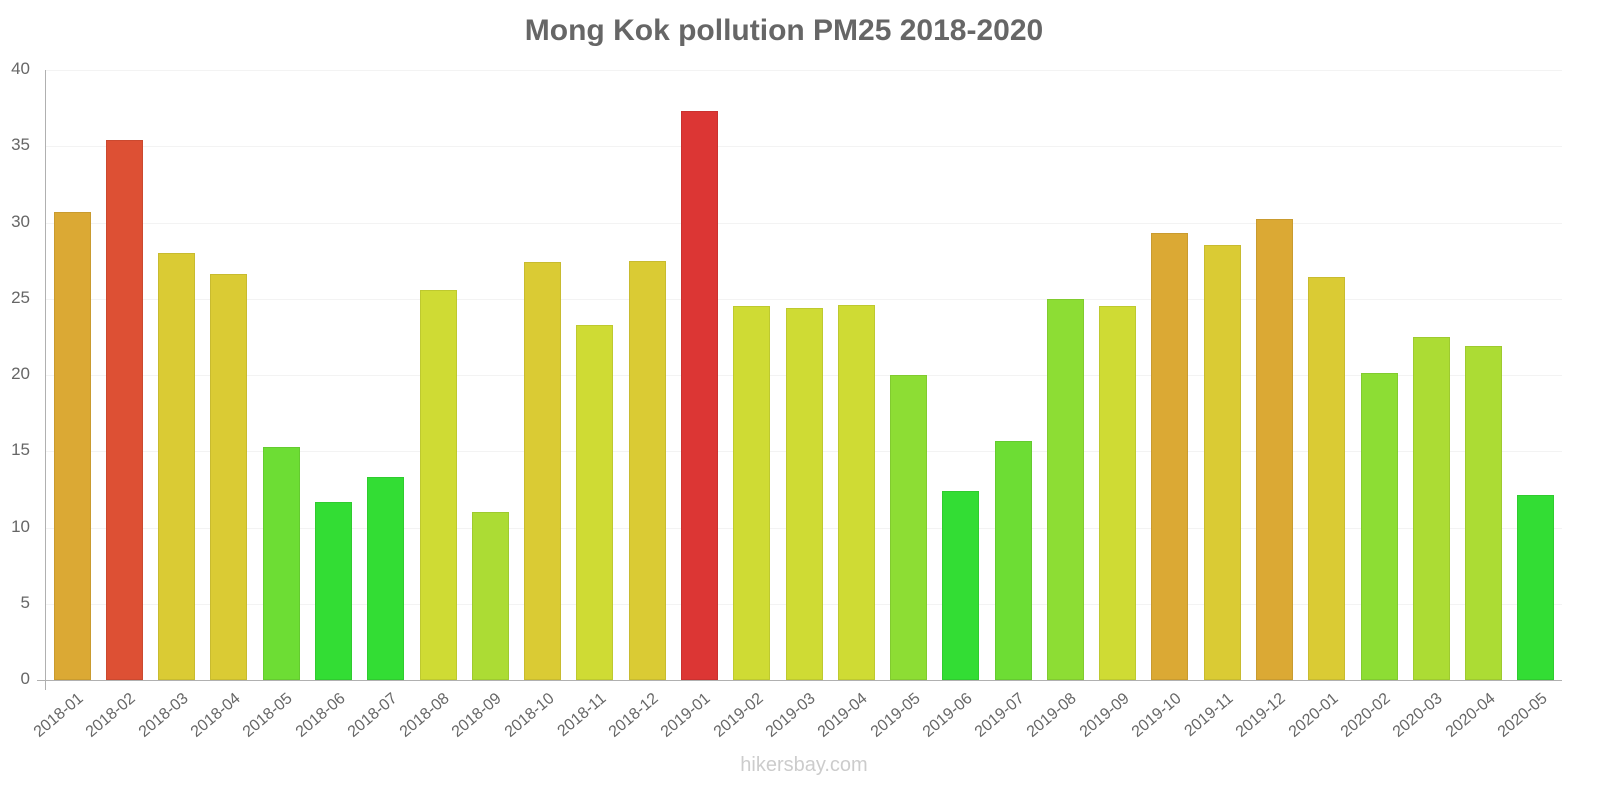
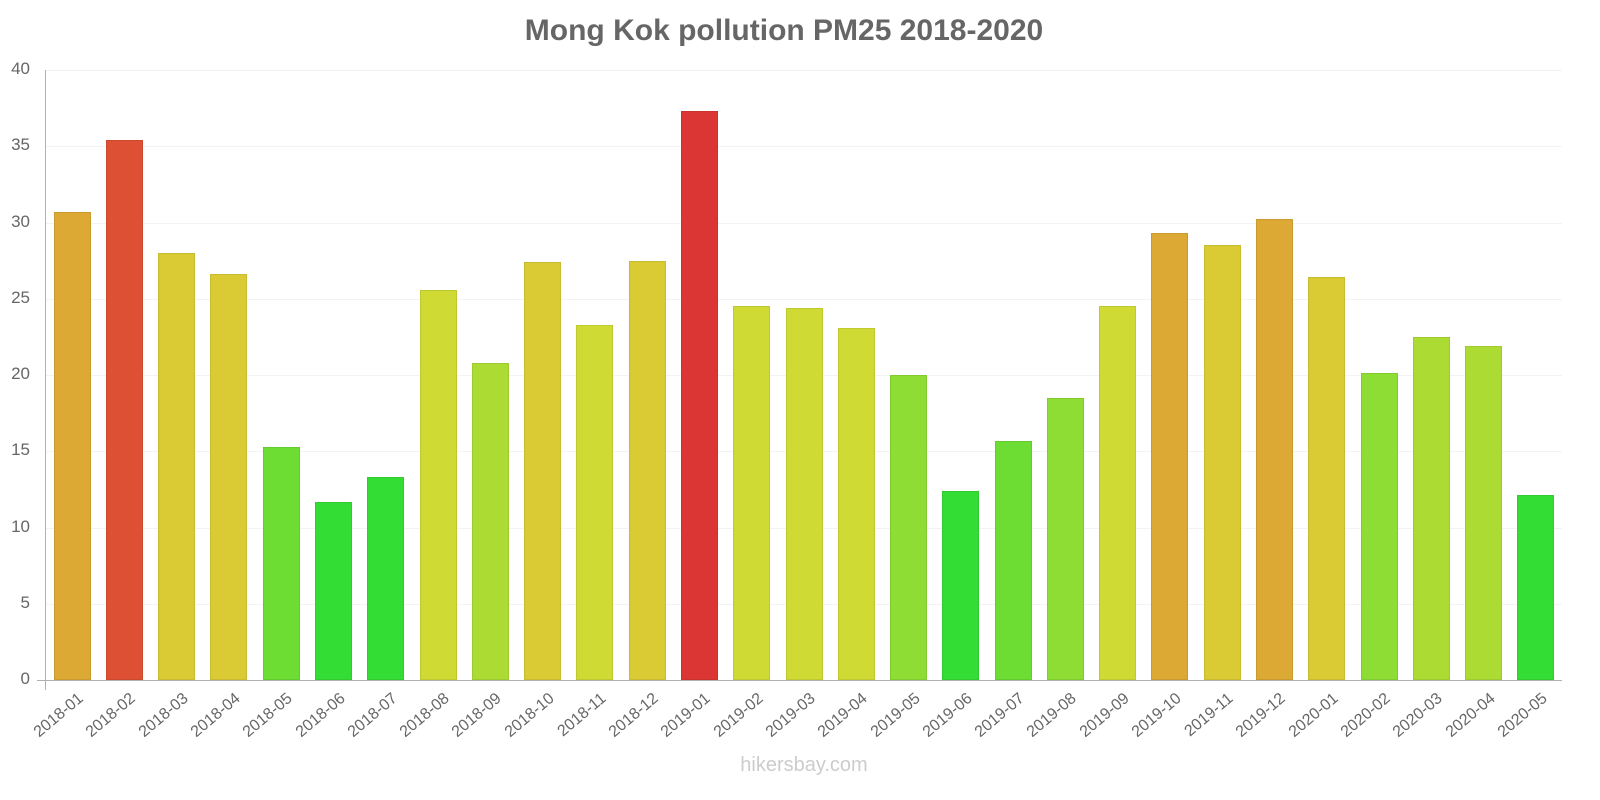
2018-09: 11.0 -> 20.8
2019-04: 24.6 -> 23.1
2019-08: 25.0 -> 18.5
